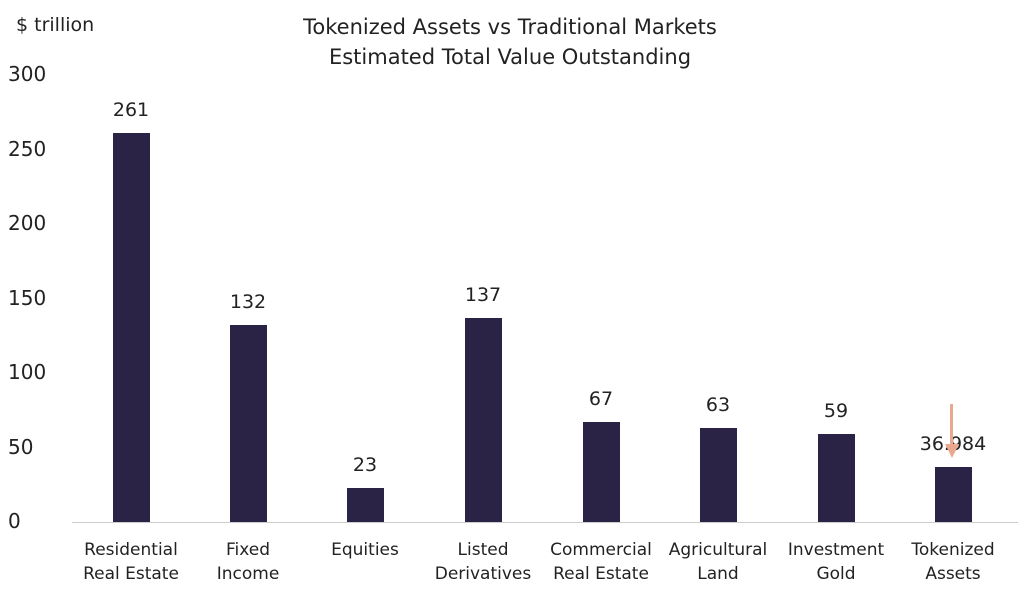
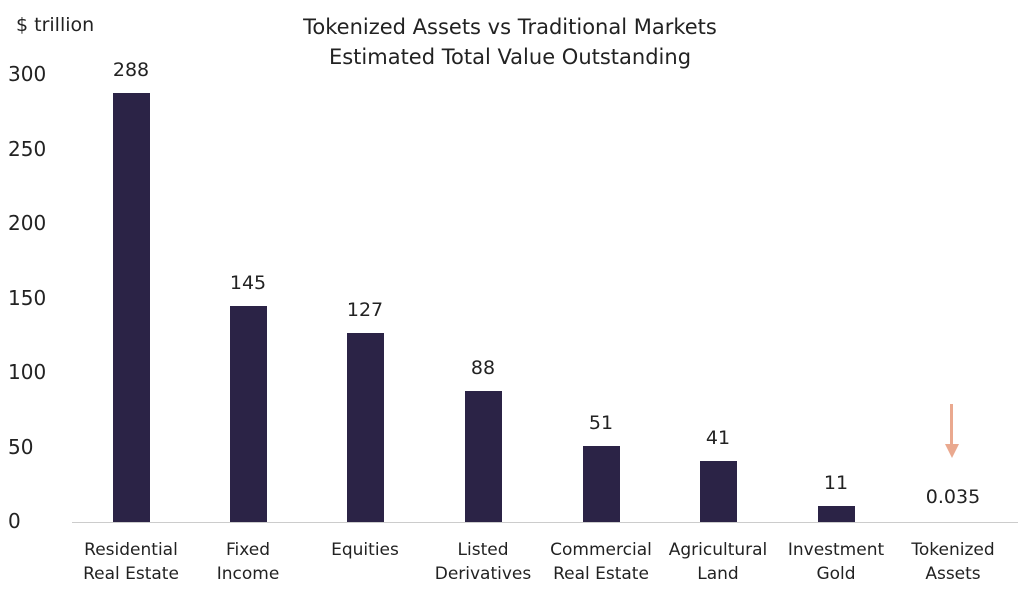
Residential Real Estate: 261 -> 288
Fixed Income: 132 -> 145
Equities: 23 -> 127
Listed Derivatives: 137 -> 88
Commercial Real Estate: 67 -> 51
Agricultural Land: 63 -> 41
Investment Gold: 59 -> 11
Tokenized Assets: 36.984 -> 0.035
